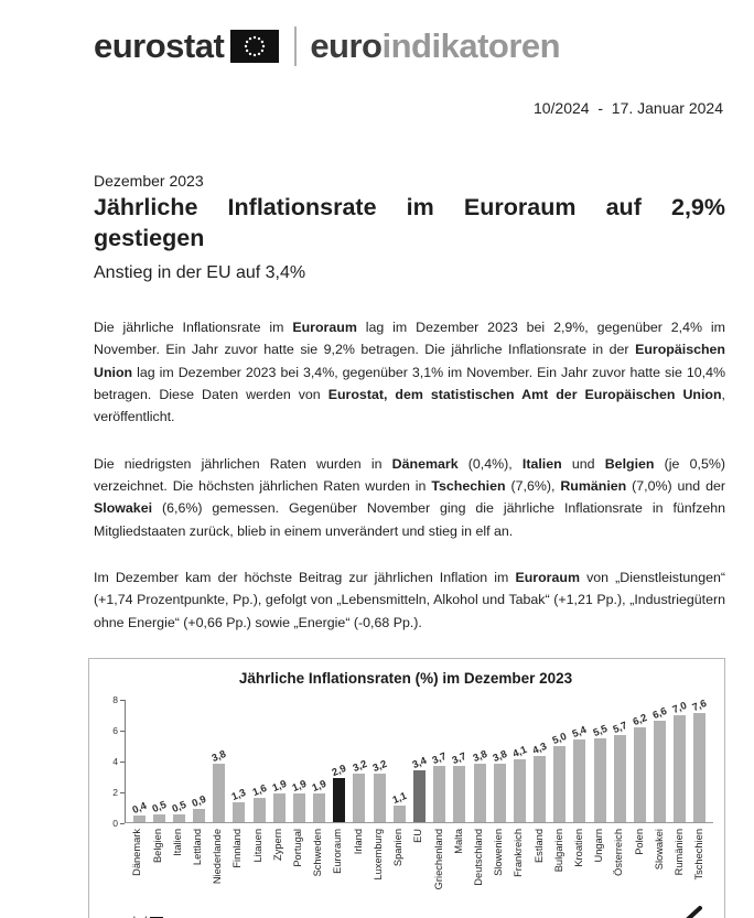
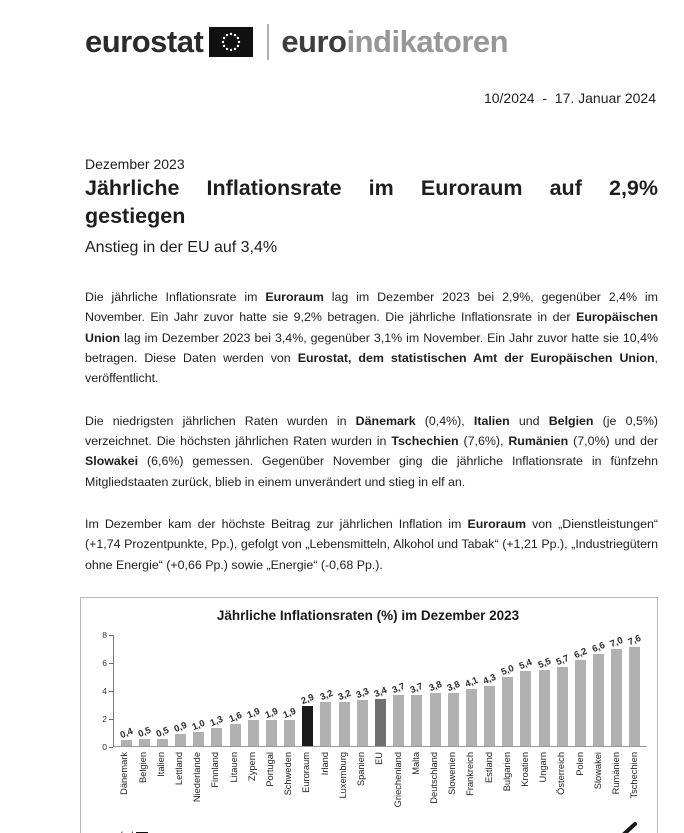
Niederlande: 3,8 -> 1,0
Spanien: 1,1 -> 3,3
